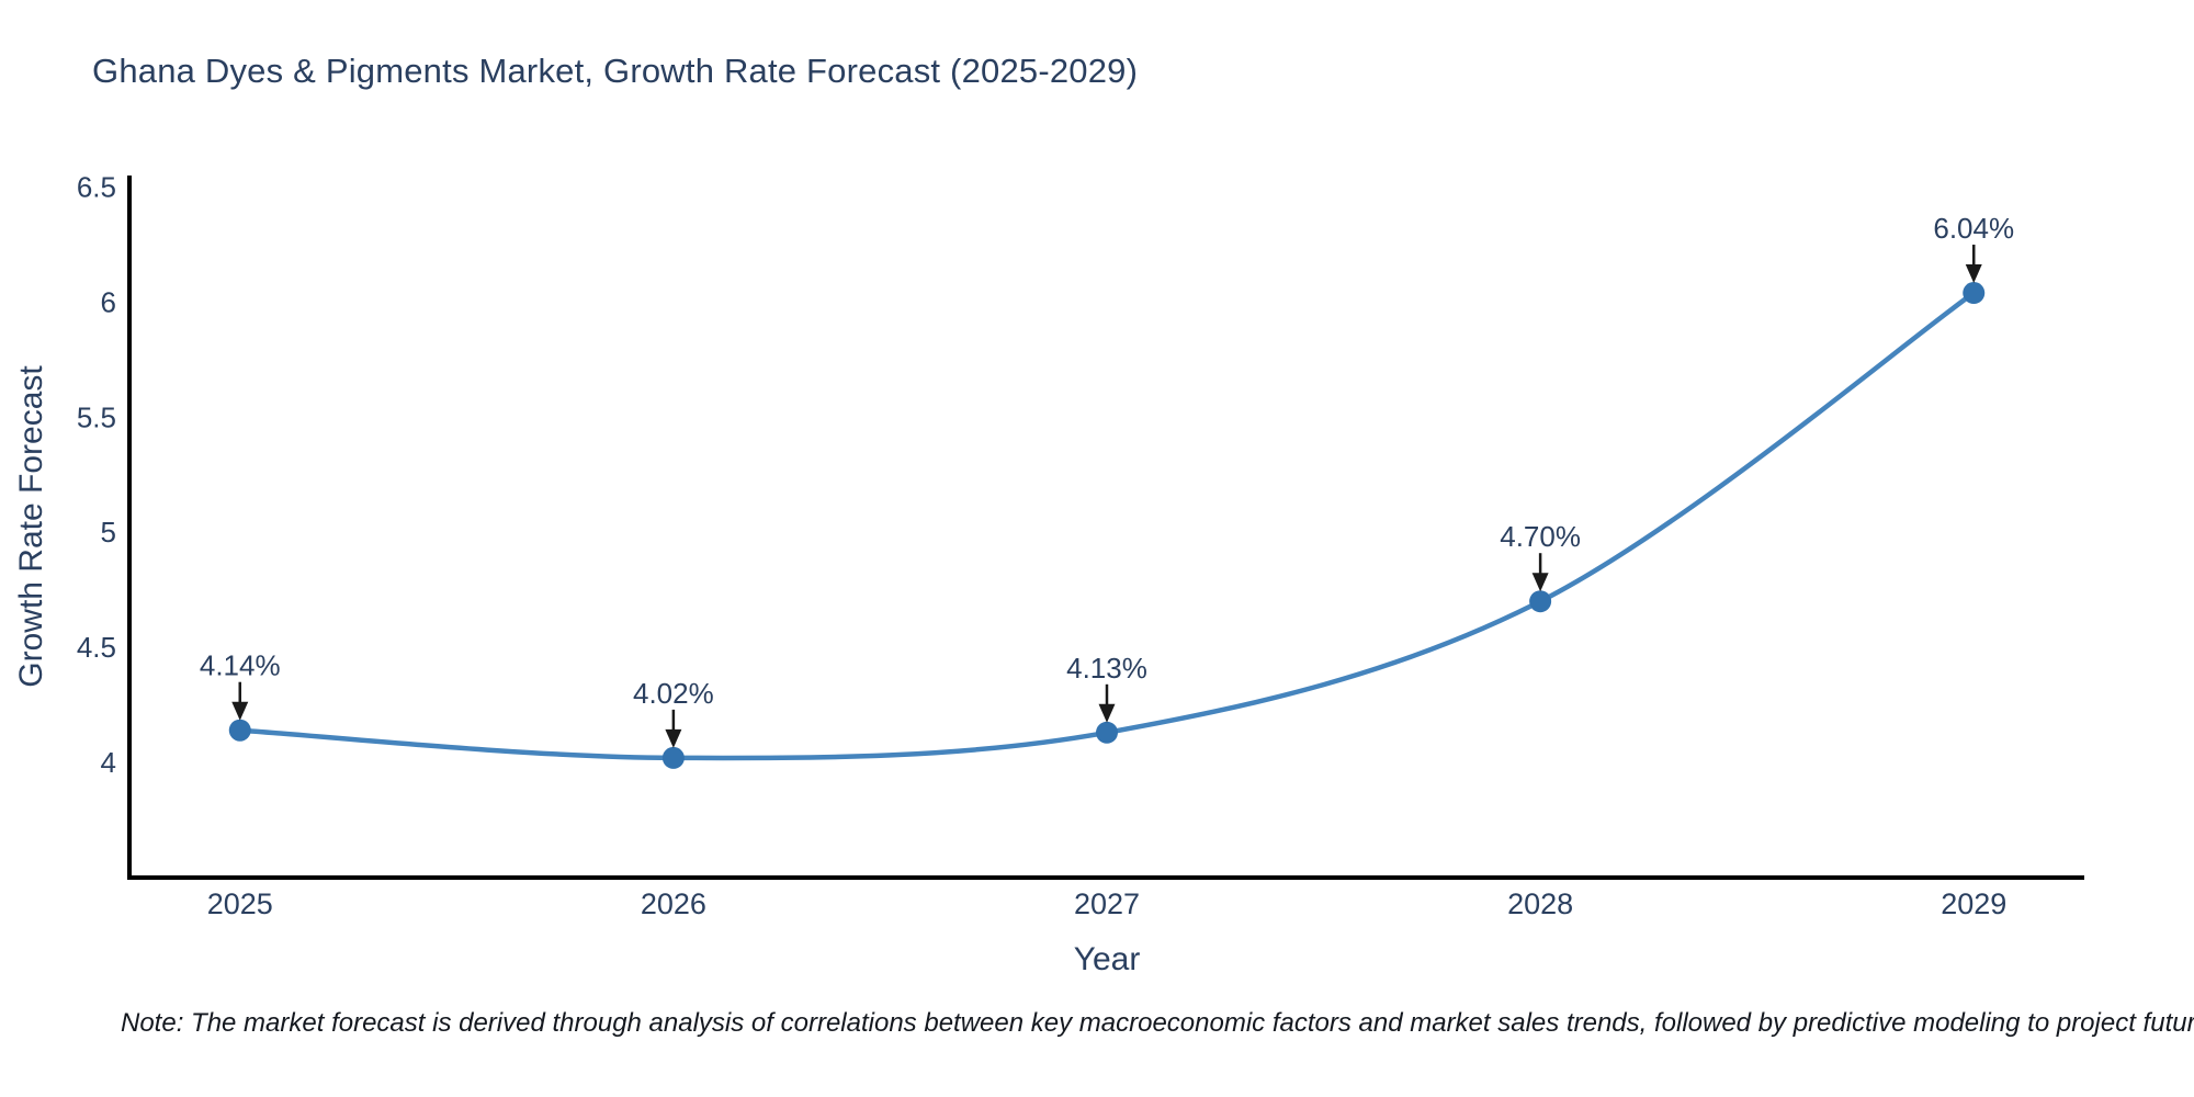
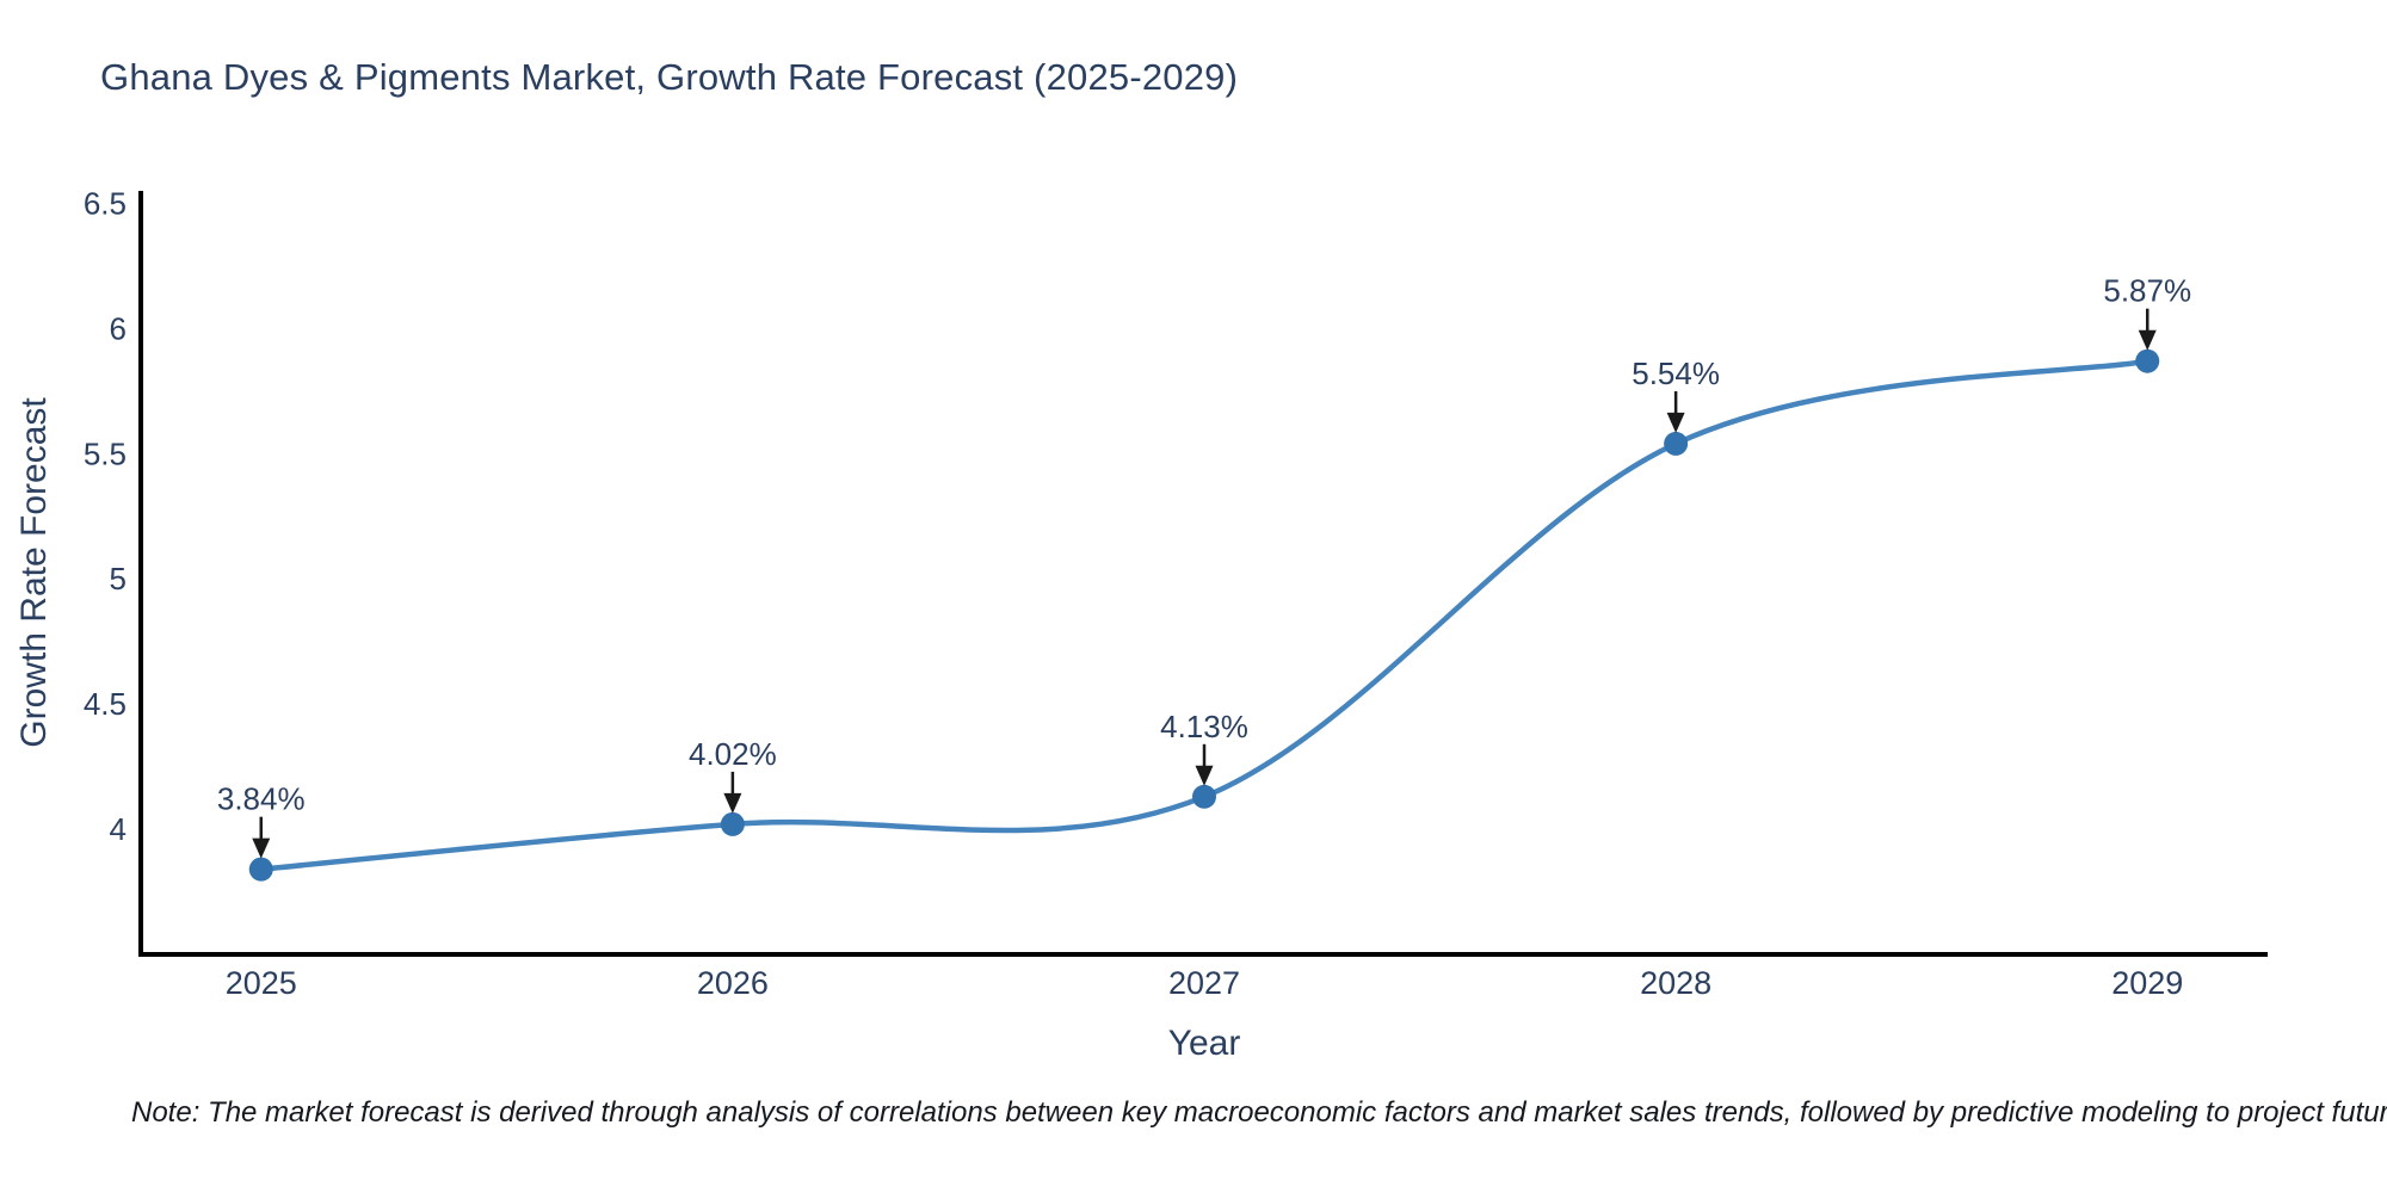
2025: 4.14% -> 3.84%
2028: 4.70% -> 5.54%
2029: 6.04% -> 5.87%
